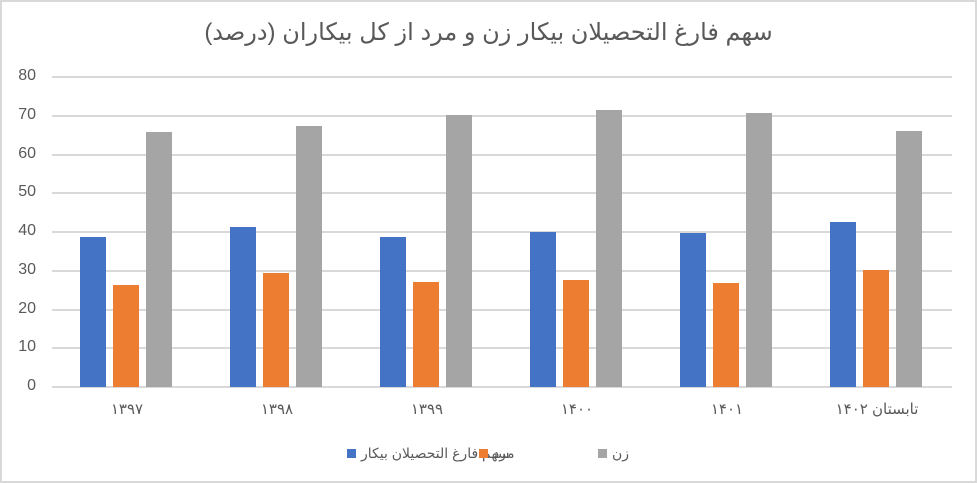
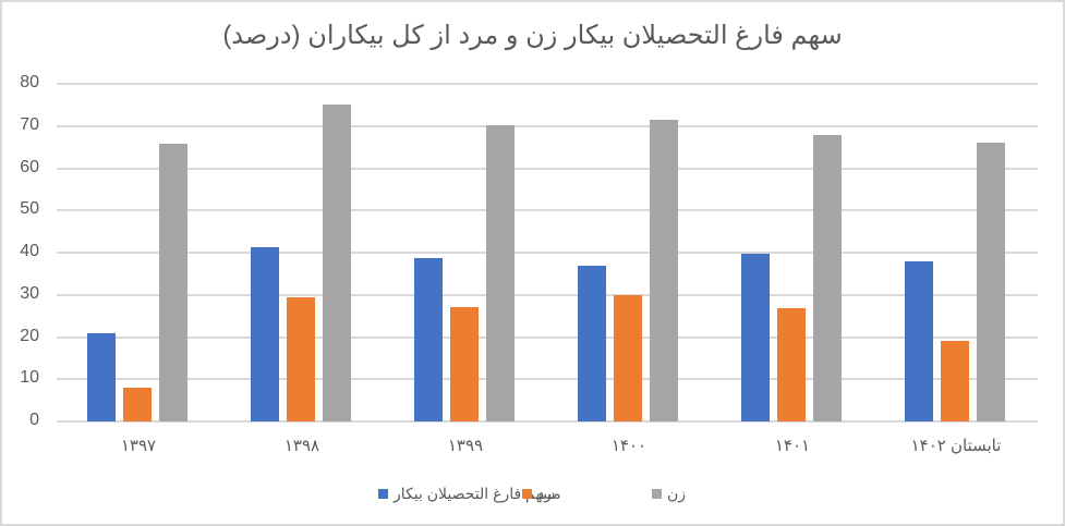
سهم فارغ التحصیلان بیکار/۱۳۹۷: 39 -> 21
مرد/۱۳۹۷: 26 -> 8
زن/۱۳۹۸: 67 -> 75
سهم فارغ التحصیلان بیکار/۱۴۰۰: 40 -> 37
مرد/۱۴۰۰: 28 -> 30
زن/۱۴۰۱: 71 -> 68
سهم فارغ التحصیلان بیکار/تابستان ۱۴۰۲: 43 -> 38
مرد/تابستان ۱۴۰۲: 30 -> 19
